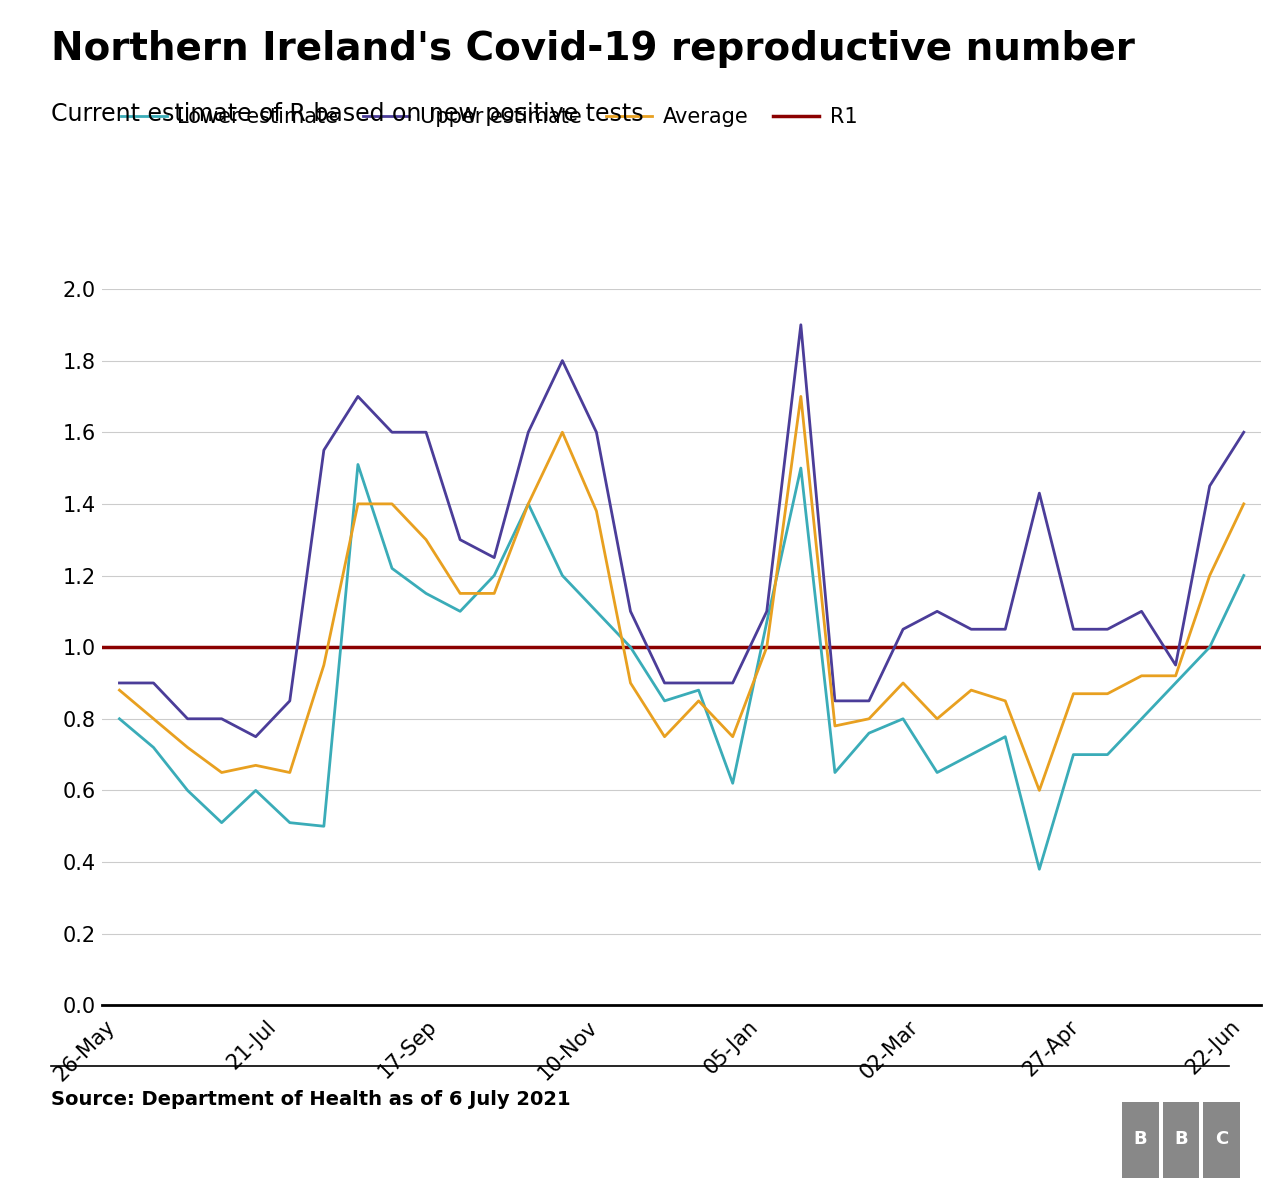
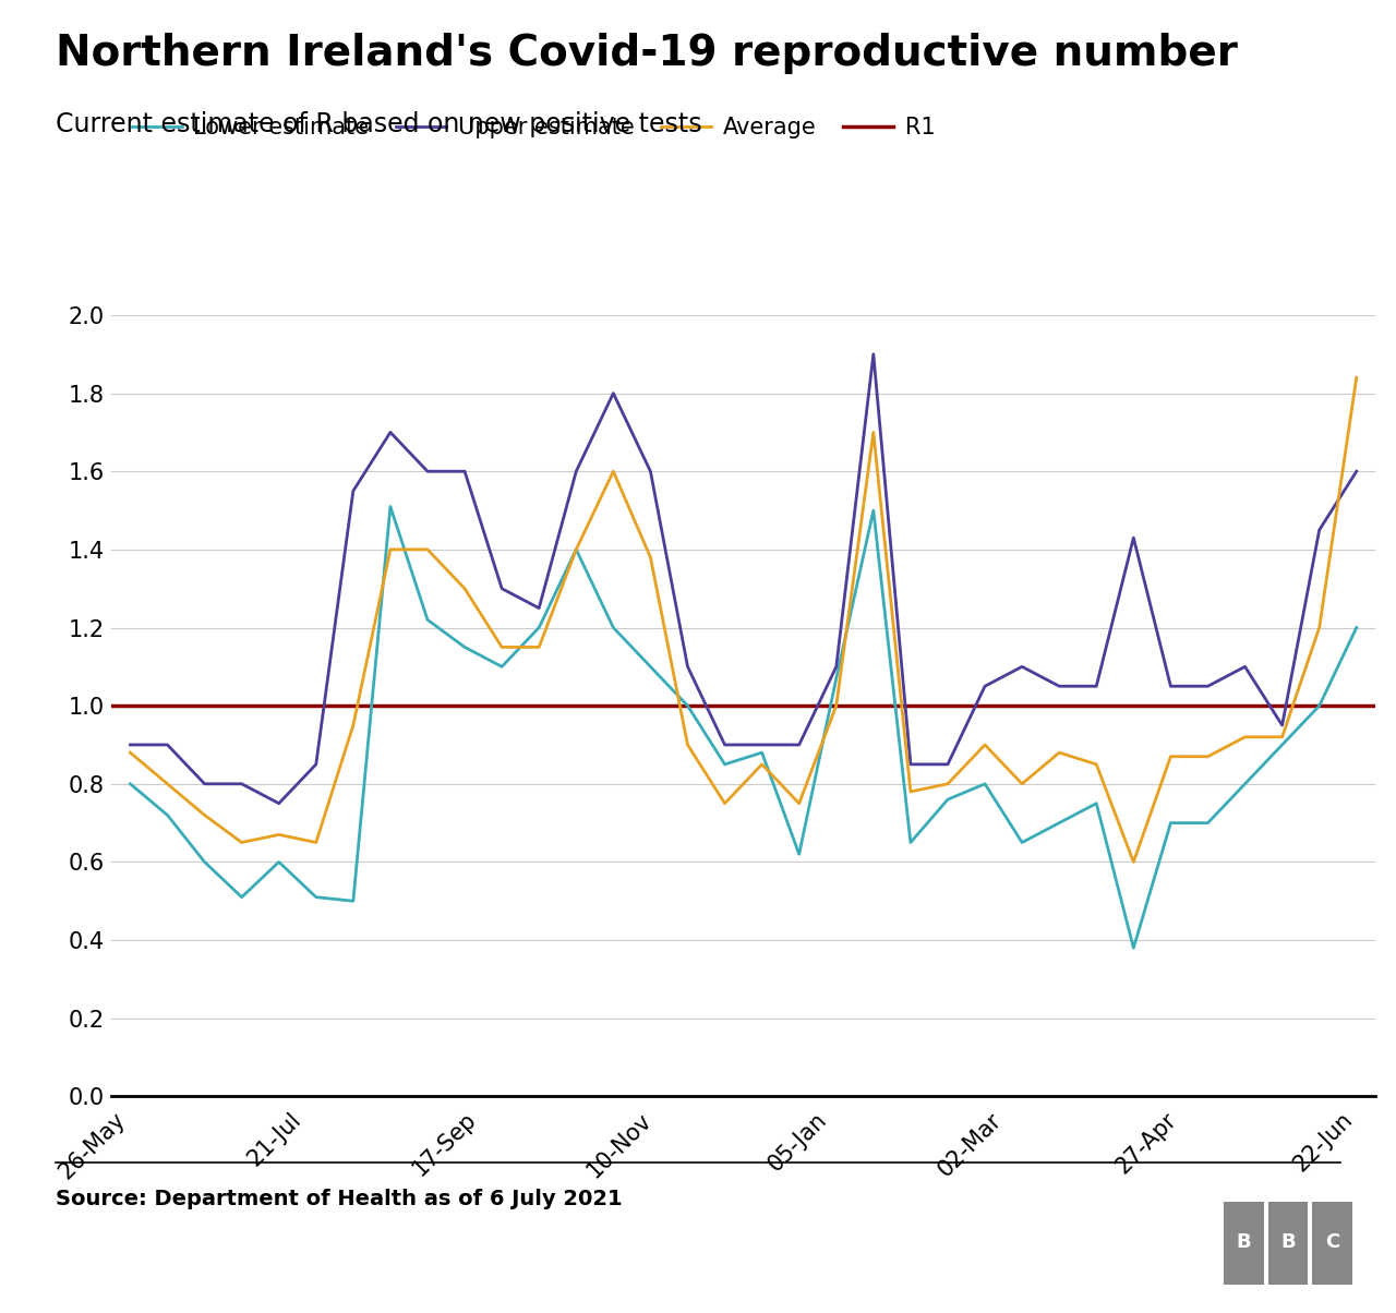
Average/22-Jun: 1.40 -> 1.84
